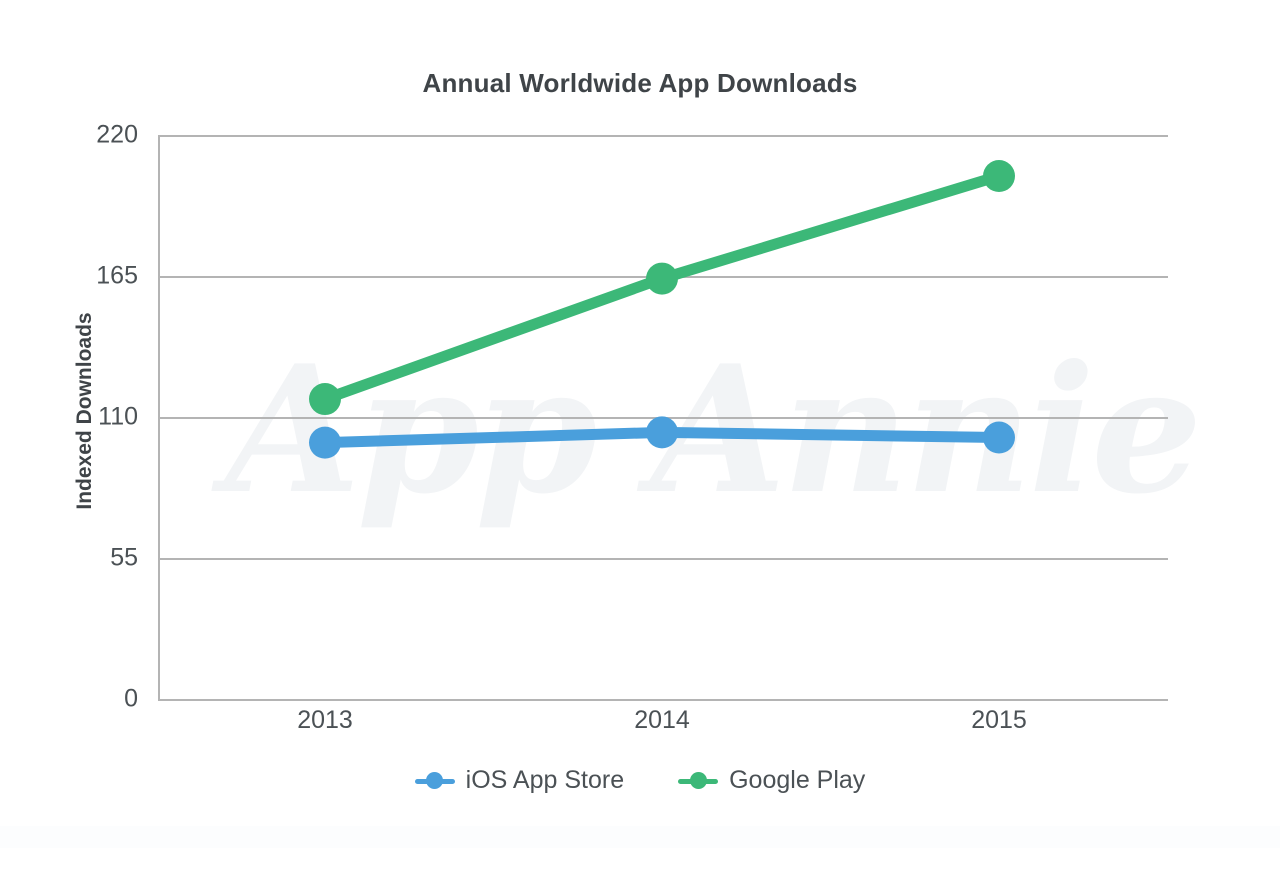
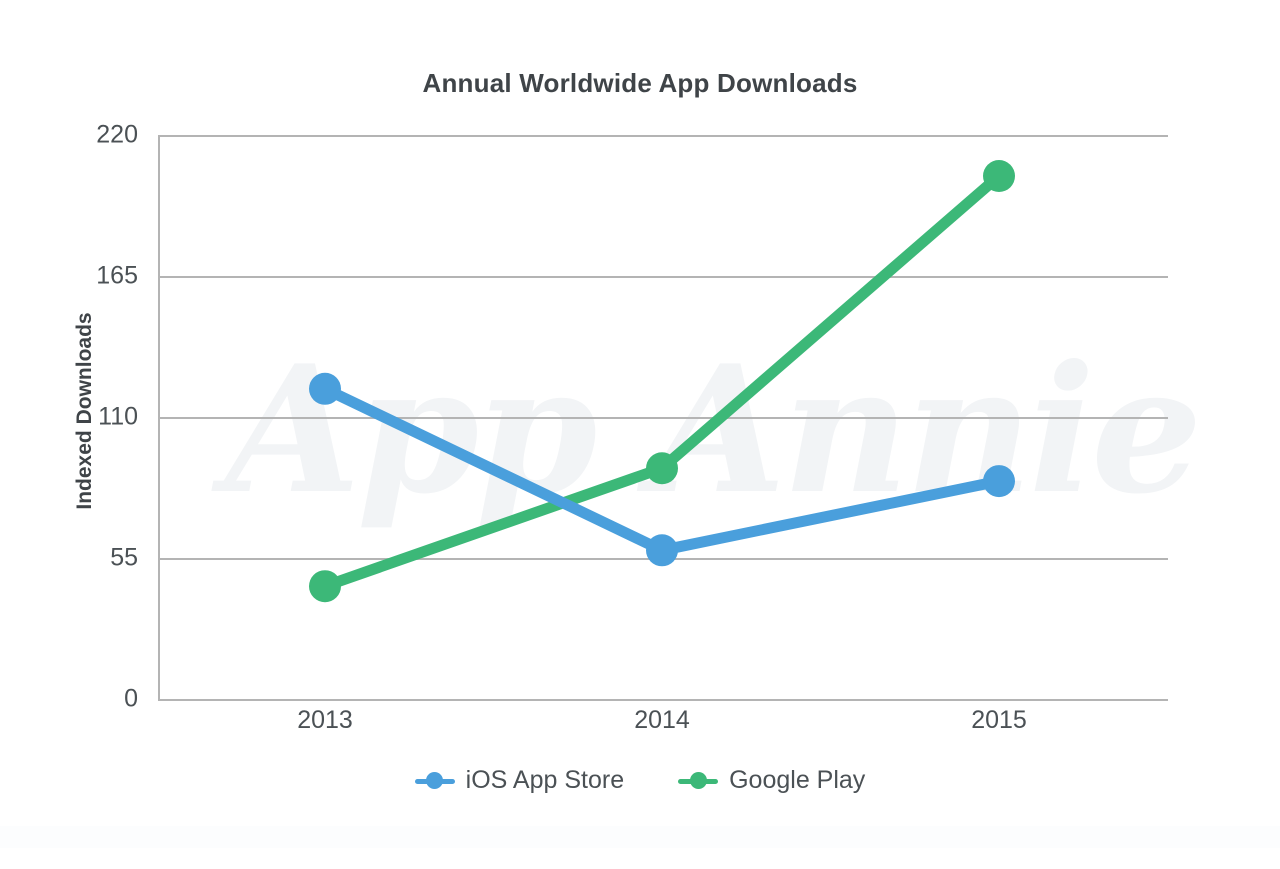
iOS App Store/2013: 100 -> 121
Google Play/2013: 117 -> 44
iOS App Store/2014: 104 -> 58
Google Play/2014: 164 -> 90
iOS App Store/2015: 102 -> 85
